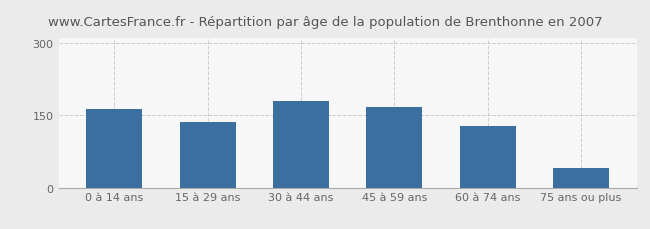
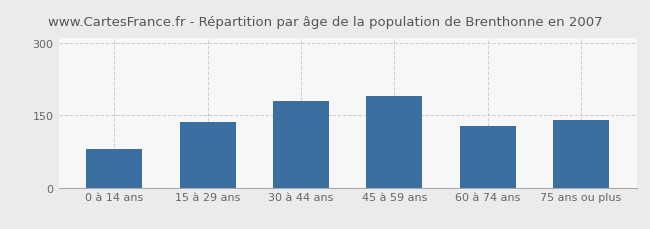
0 à 14 ans: 163 -> 80
45 à 59 ans: 167 -> 190
75 ans ou plus: 40 -> 140
